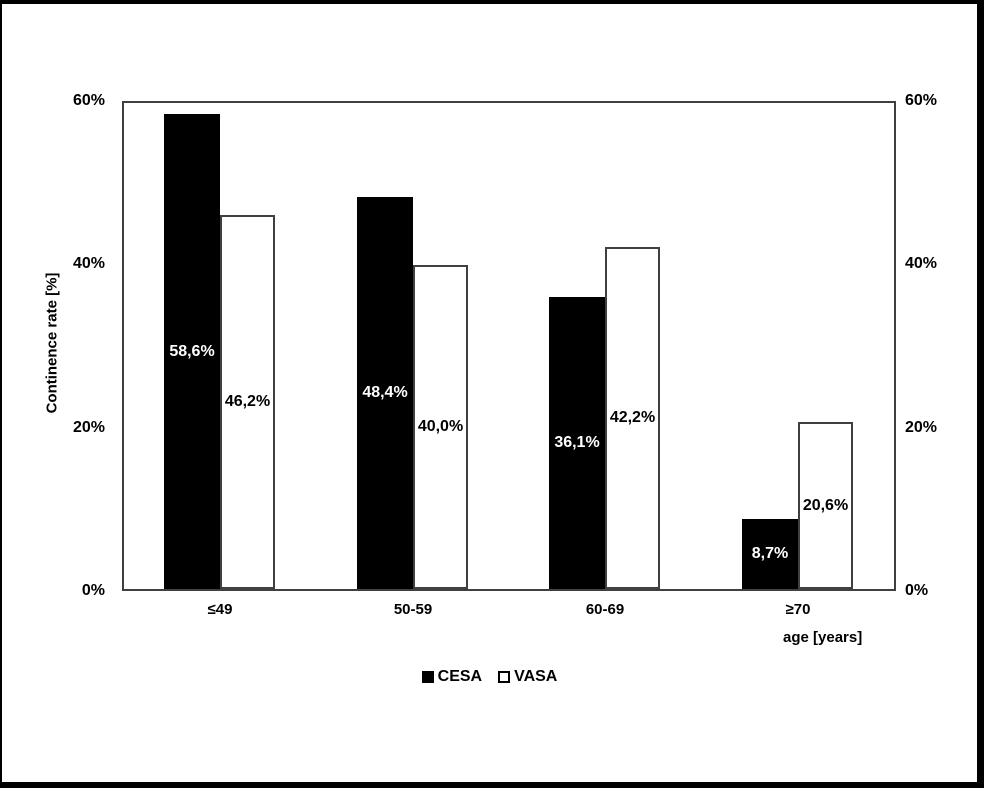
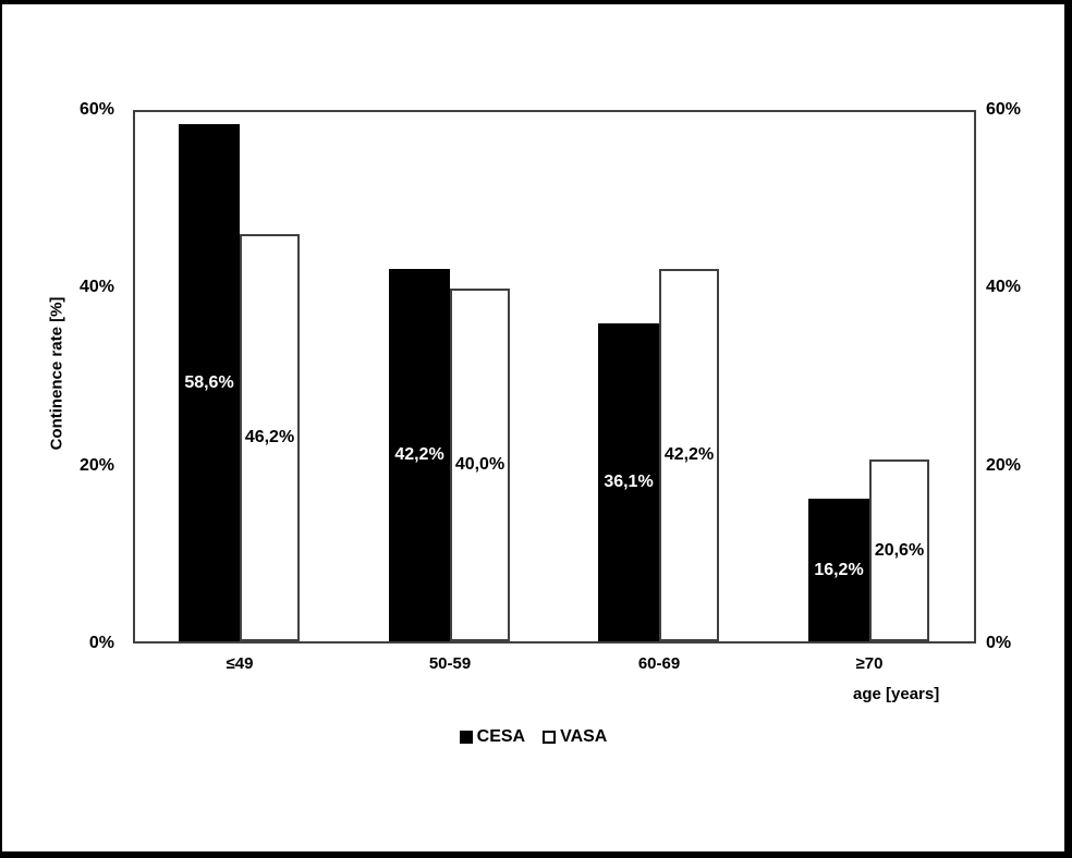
CESA/50-59: 48,4% -> 42,2%
CESA/≥70: 8,7% -> 16,2%
